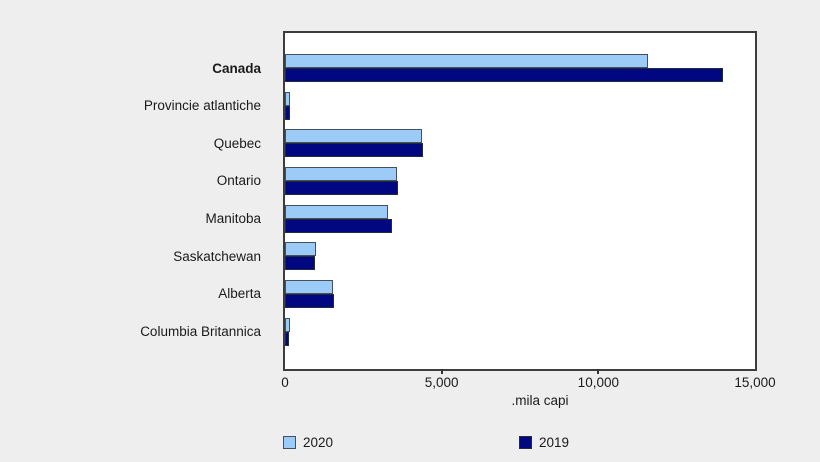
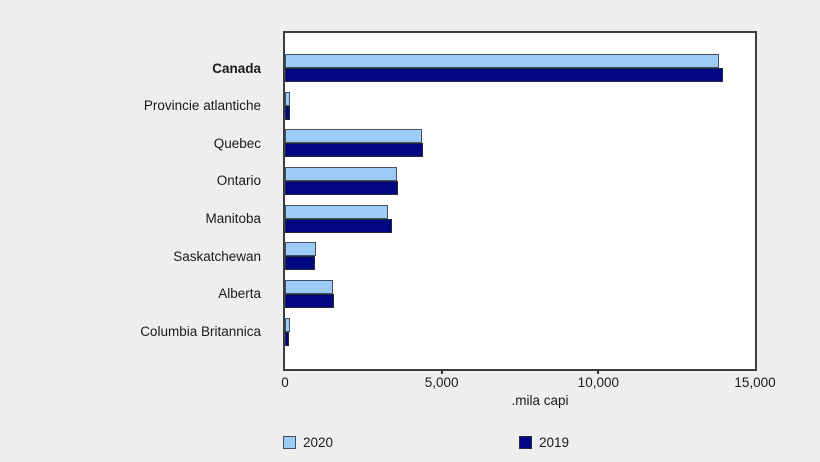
2020/Canada: 11600 -> 13800
